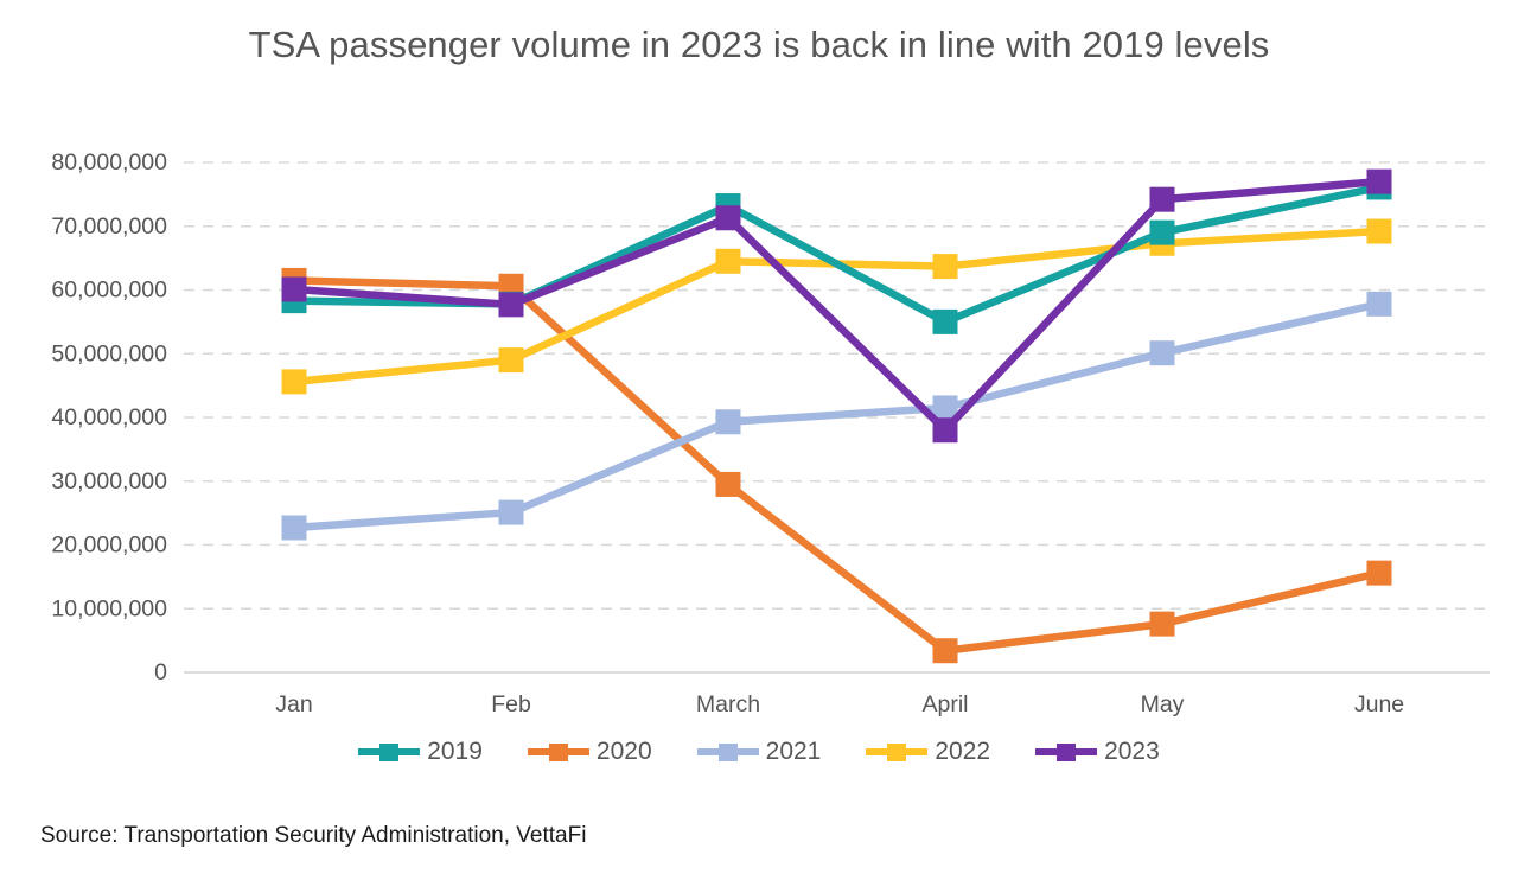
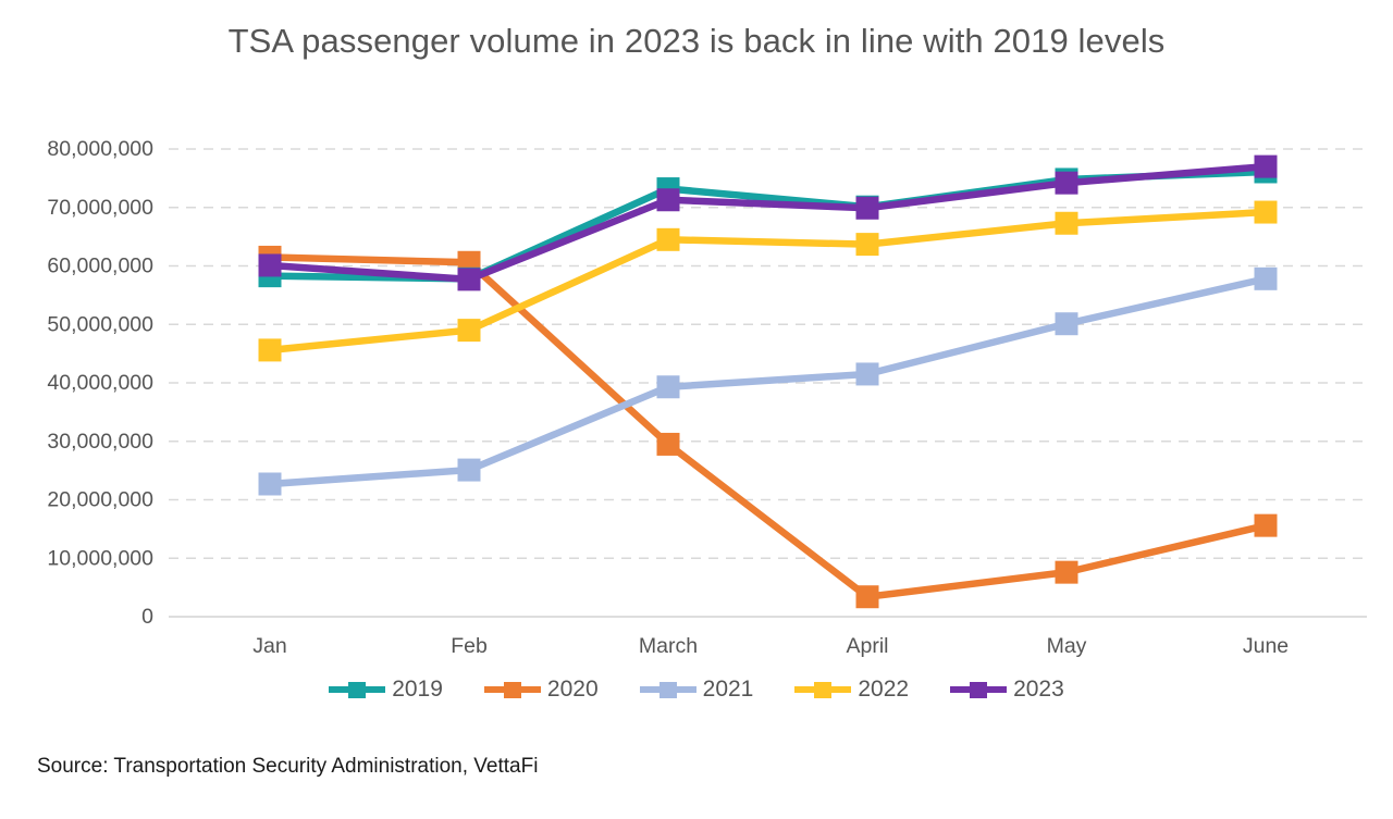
2019/April: 55000000 -> 70000000
2023/April: 38000000 -> 70000000
2019/May: 69000000 -> 75000000
